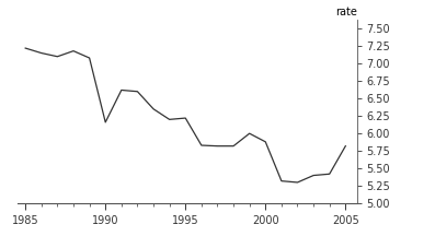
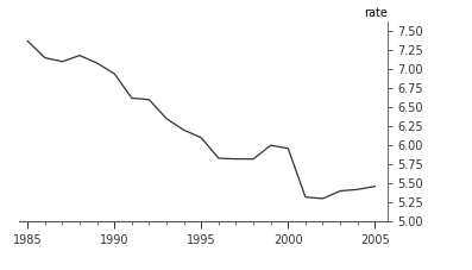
1985: 7.22 -> 7.37
1990: 6.16 -> 6.94
1995: 6.22 -> 6.10
2000: 5.88 -> 5.96
2005: 5.82 -> 5.46
